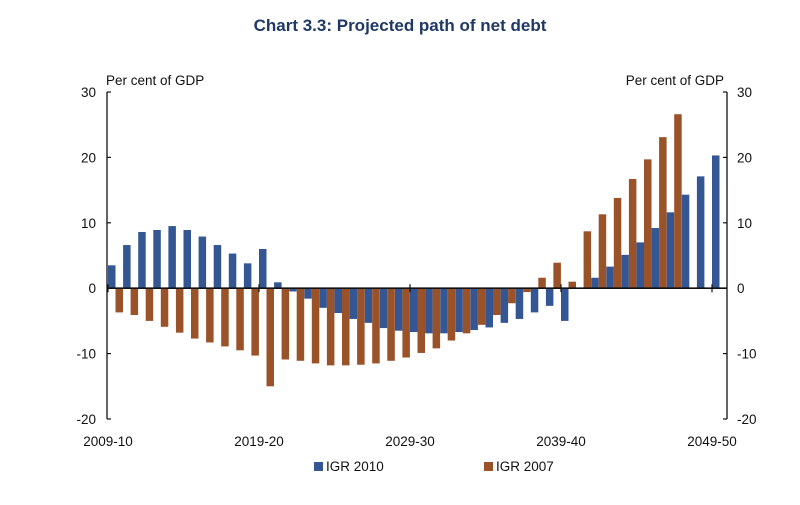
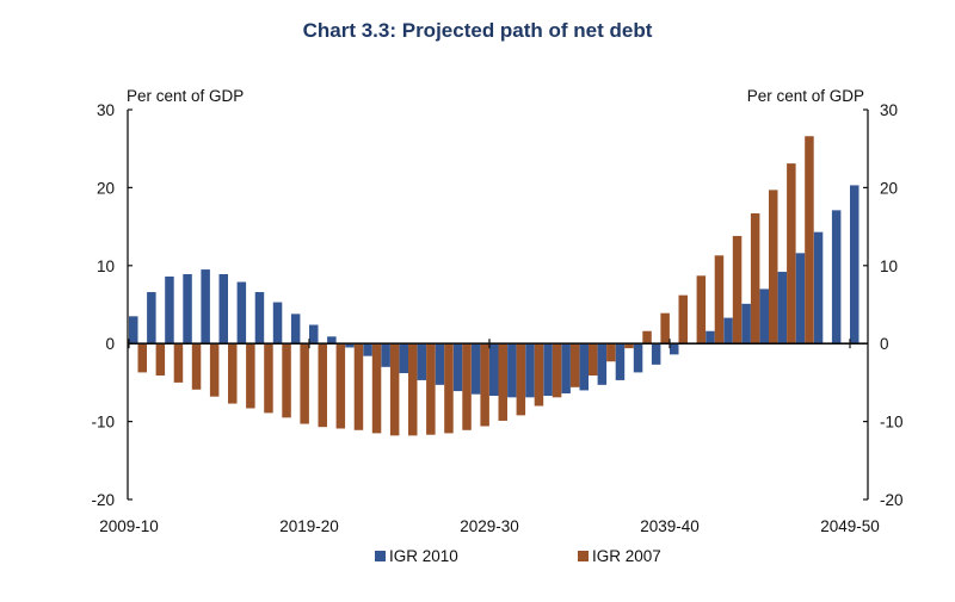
IGR 2010/2019-20: 6 -> 2
IGR 2007/2019-20: -15 -> -11
IGR 2010/2039-40: -5 -> -1
IGR 2007/2039-40: 1 -> 6
